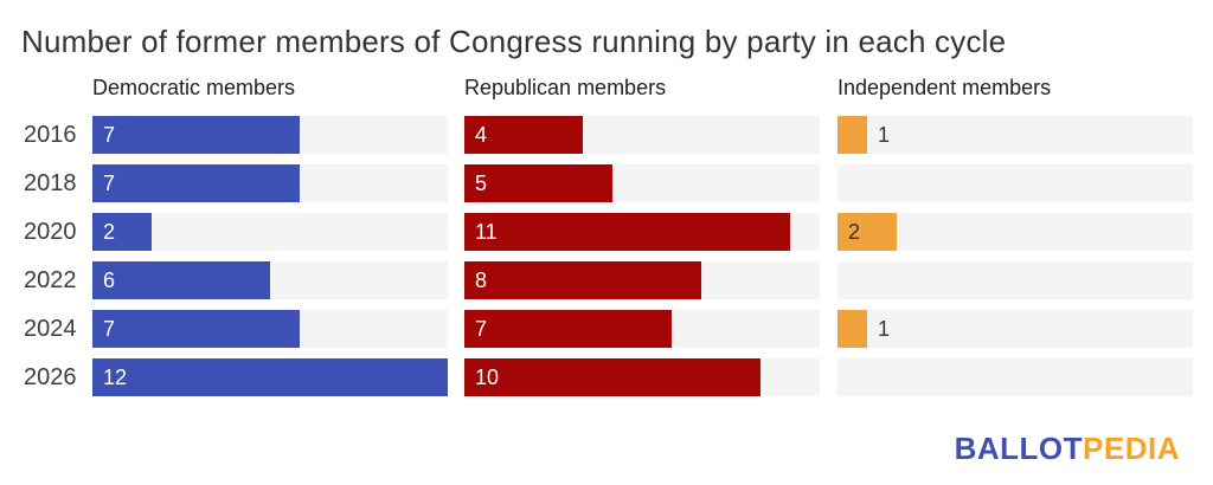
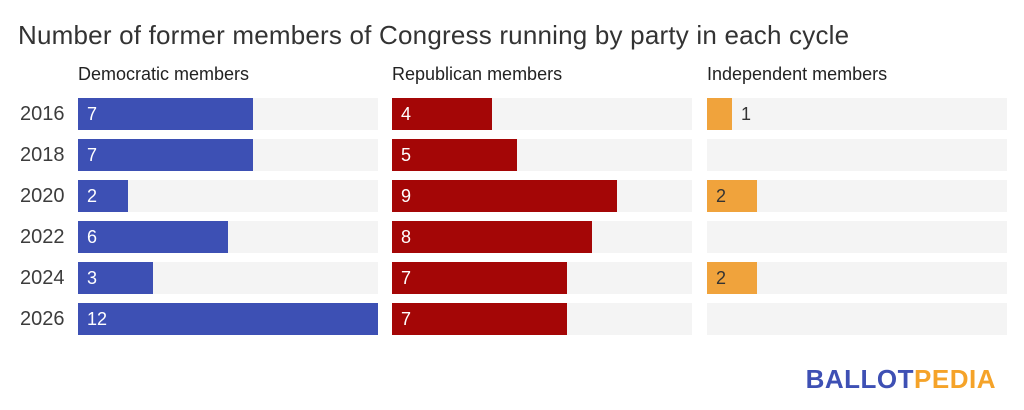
Republican members/2020: 11 -> 9
Democratic members/2024: 7 -> 3
Independent members/2024: 1 -> 2
Republican members/2026: 10 -> 7
